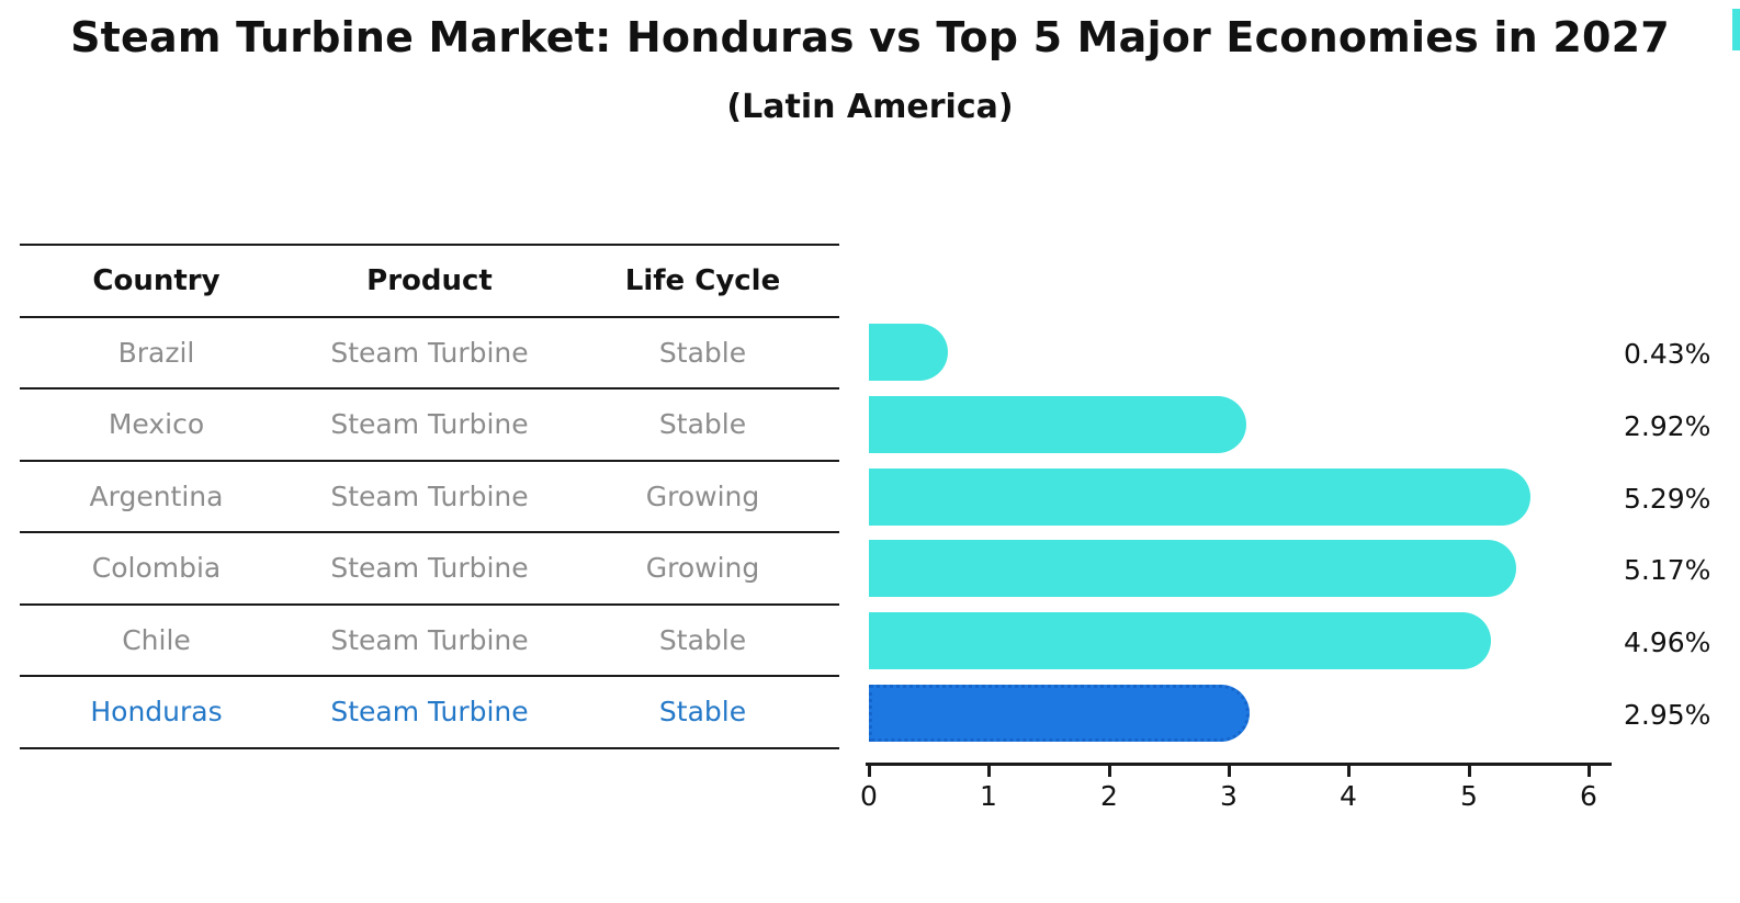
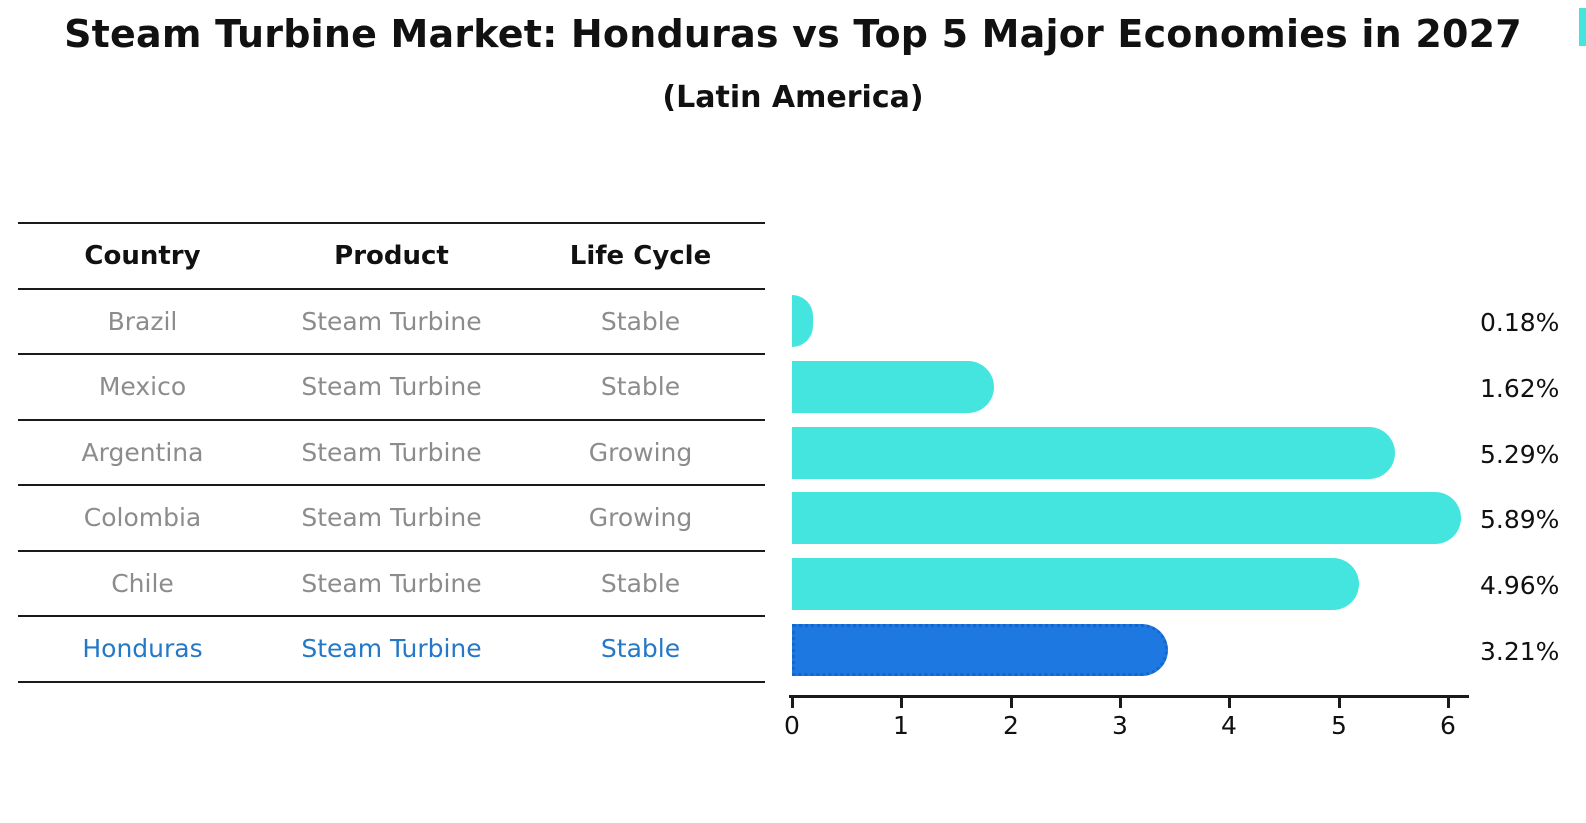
Brazil: 0.43% -> 0.18%
Mexico: 2.92% -> 1.62%
Colombia: 5.17% -> 5.89%
Honduras: 2.95% -> 3.21%
